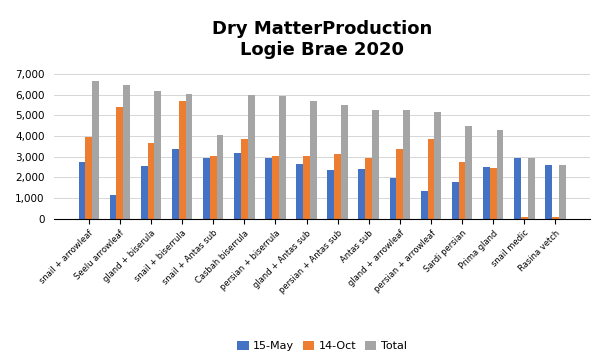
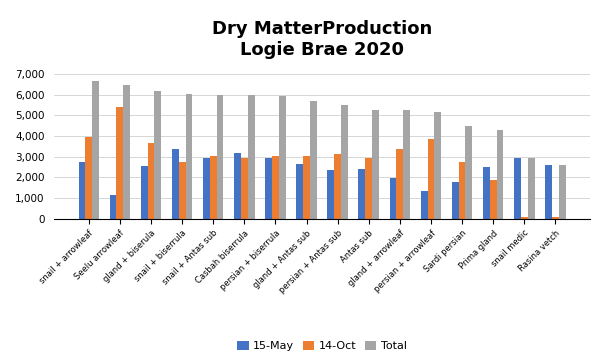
14-Oct/snail + biserrula: 5,700 -> 2,750
Total/snail + Antas sub: 4,050 -> 6,000
14-Oct/Casbah biserrula: 3,850 -> 2,950
14-Oct/Prima gland: 2,450 -> 1,900
